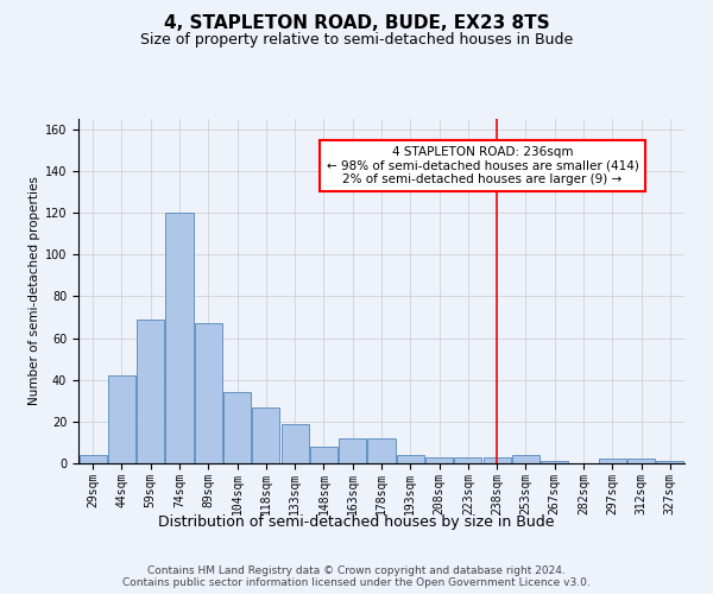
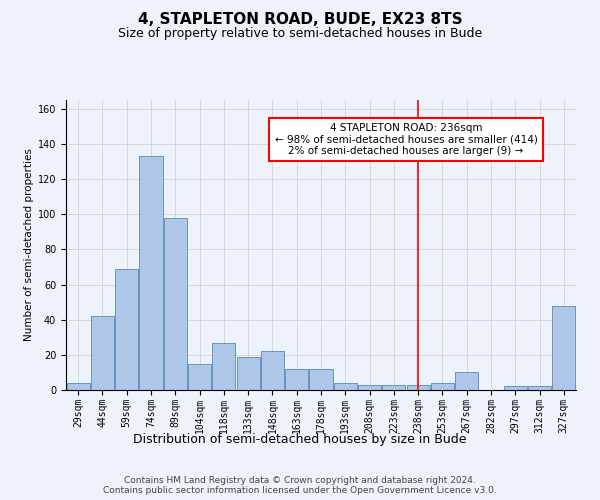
74sqm: 120 -> 133
89sqm: 67 -> 98
104sqm: 34 -> 15
148sqm: 8 -> 22
267sqm: 1 -> 10
327sqm: 1 -> 48
